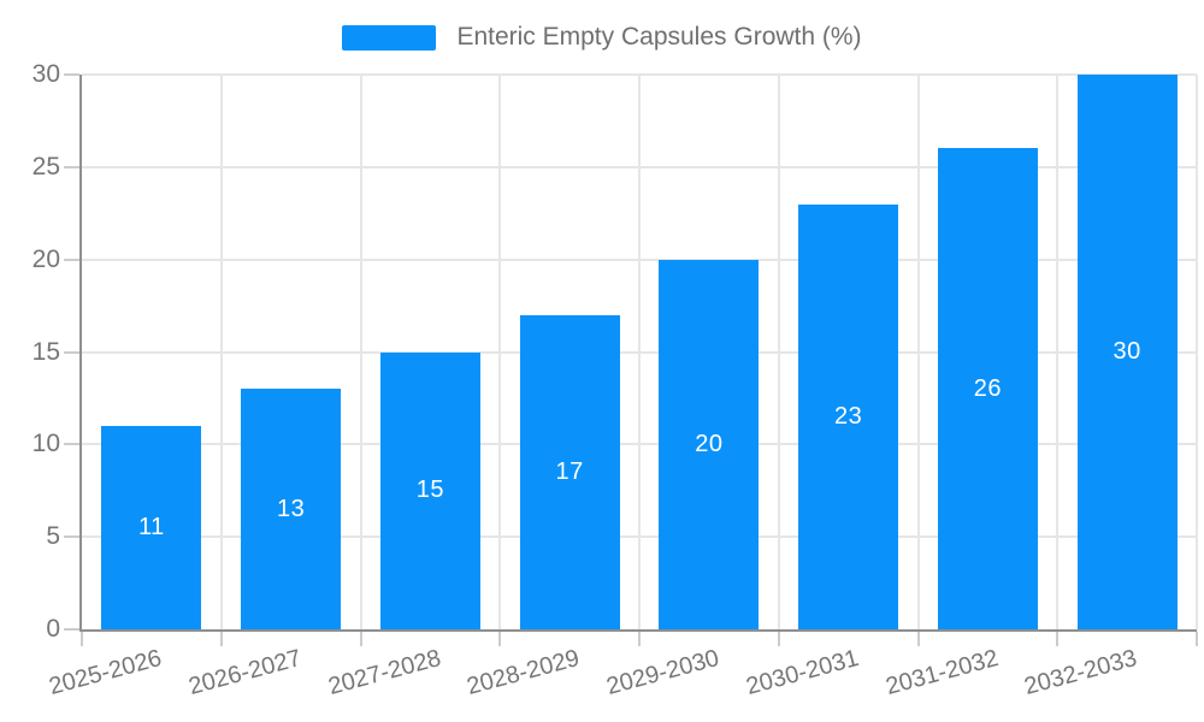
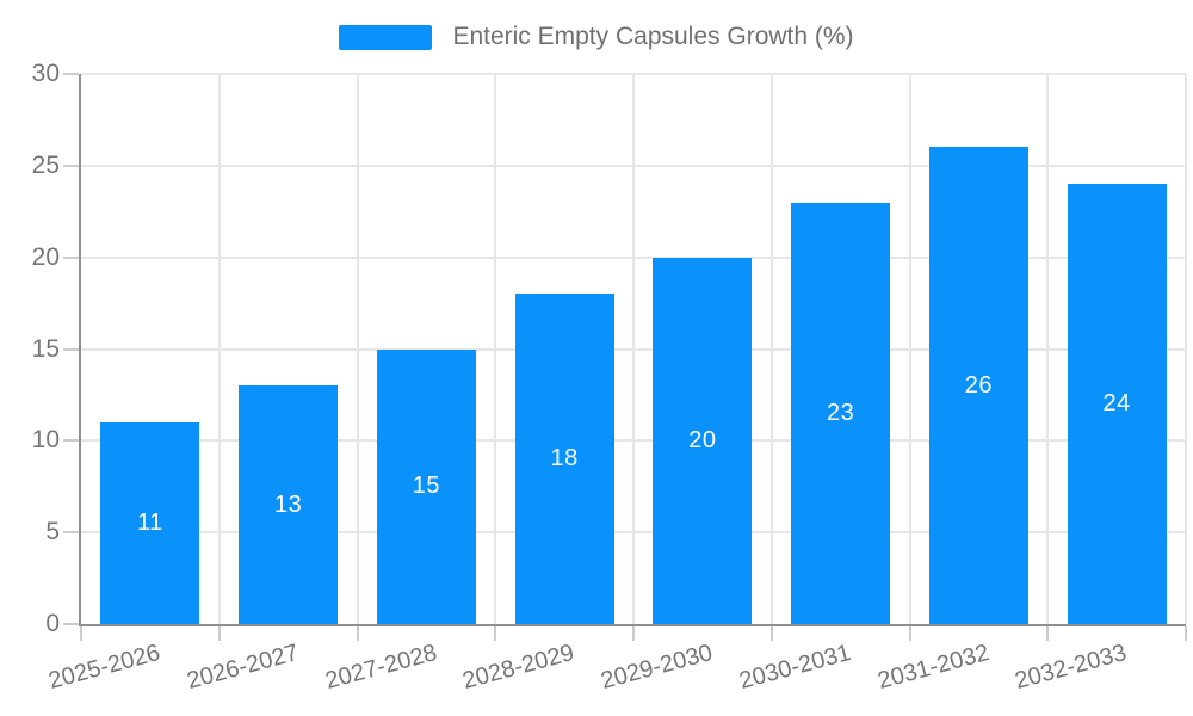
2028-2029: 17 -> 18
2032-2033: 30 -> 24
